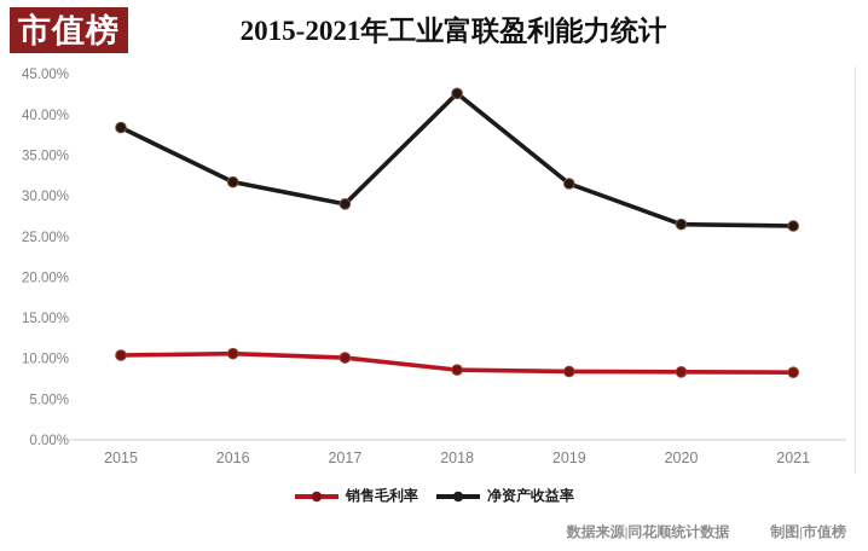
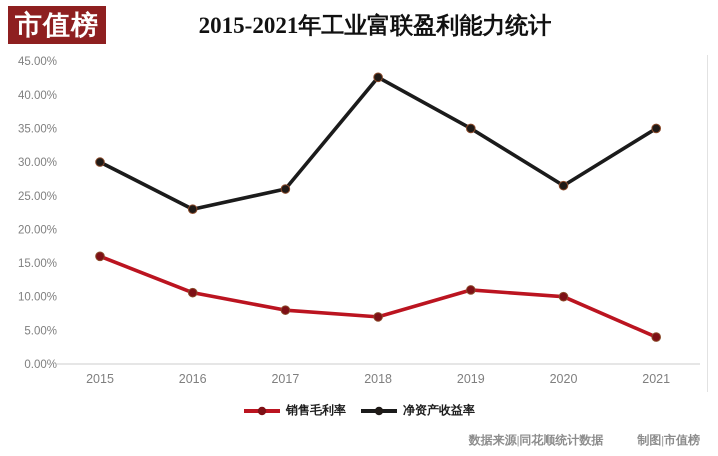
销售毛利率/2015: 10% -> 16%
净资产收益率/2015: 38% -> 30%
净资产收益率/2016: 32% -> 23%
销售毛利率/2017: 10% -> 8%
净资产收益率/2017: 29% -> 26%
销售毛利率/2018: 9% -> 7%
销售毛利率/2019: 8% -> 11%
净资产收益率/2019: 32% -> 35%
销售毛利率/2020: 8% -> 10%
销售毛利率/2021: 8% -> 4%
净资产收益率/2021: 26% -> 35%
